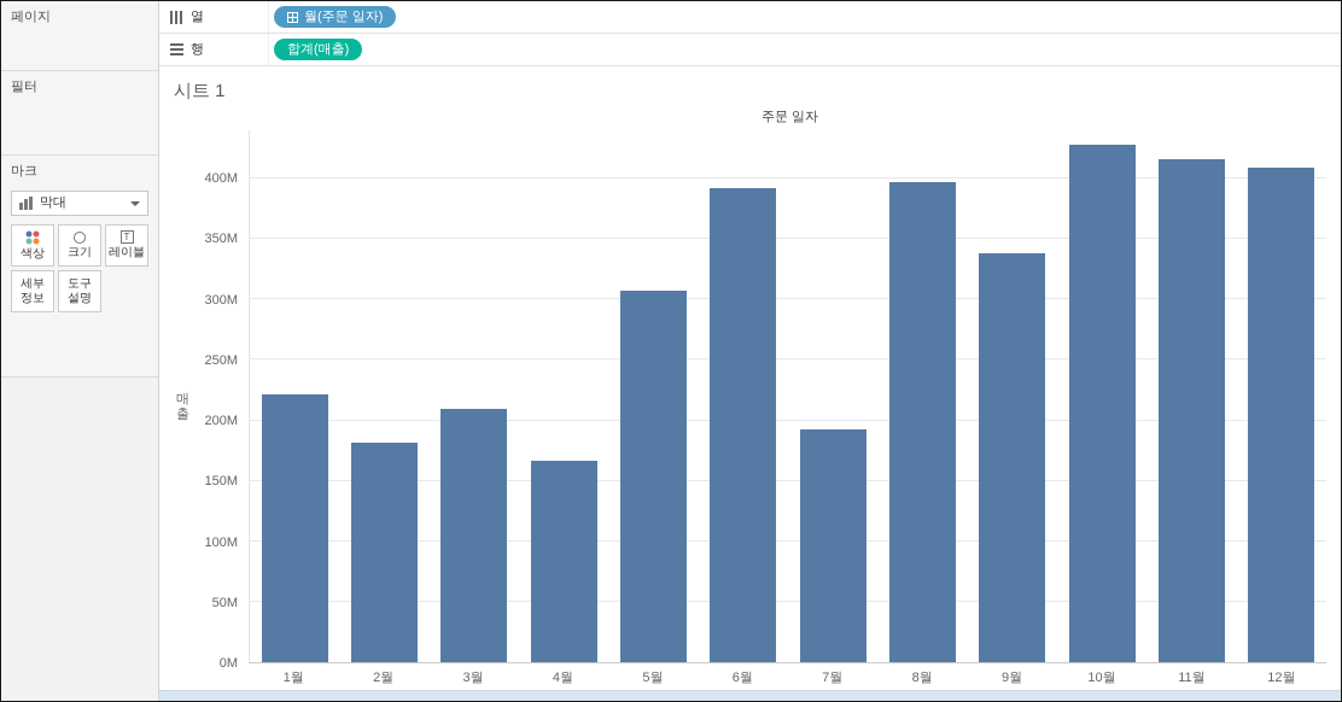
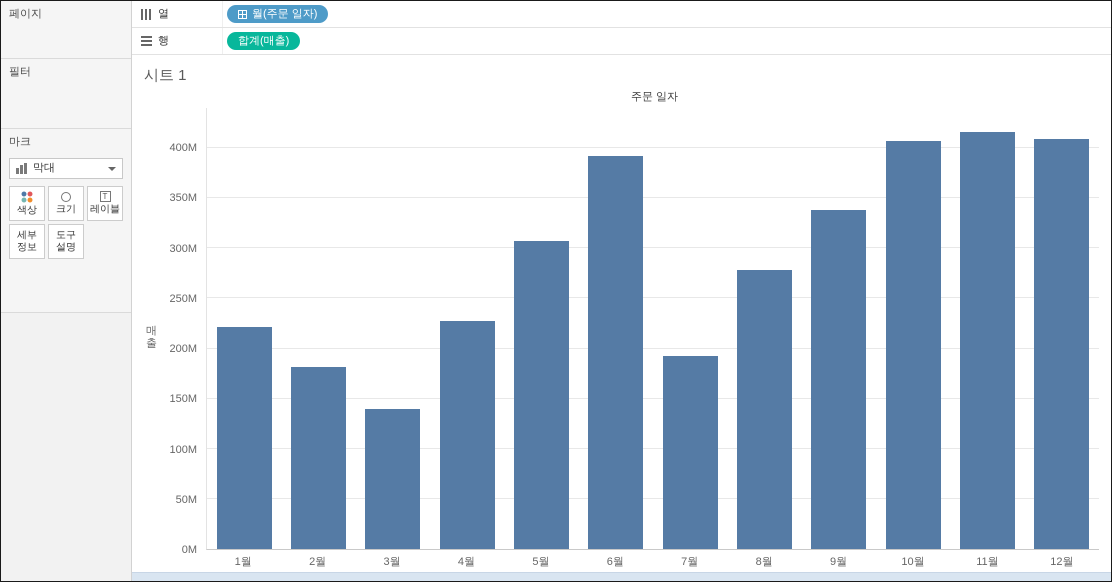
3월: 210M -> 140M
4월: 167M -> 227M
8월: 397M -> 278M
10월: 428M -> 407M
